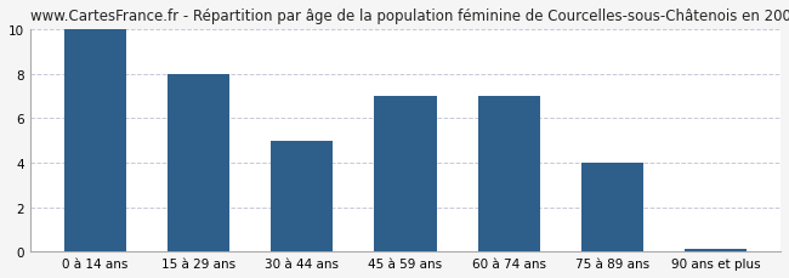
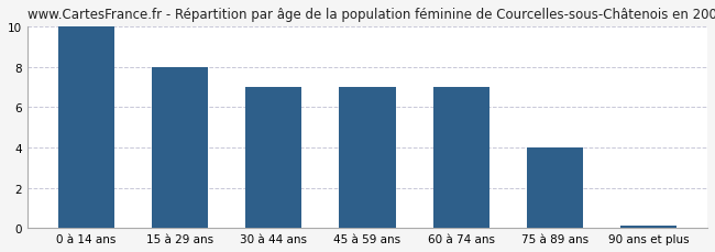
30 à 44 ans: 5.0 -> 7.0
